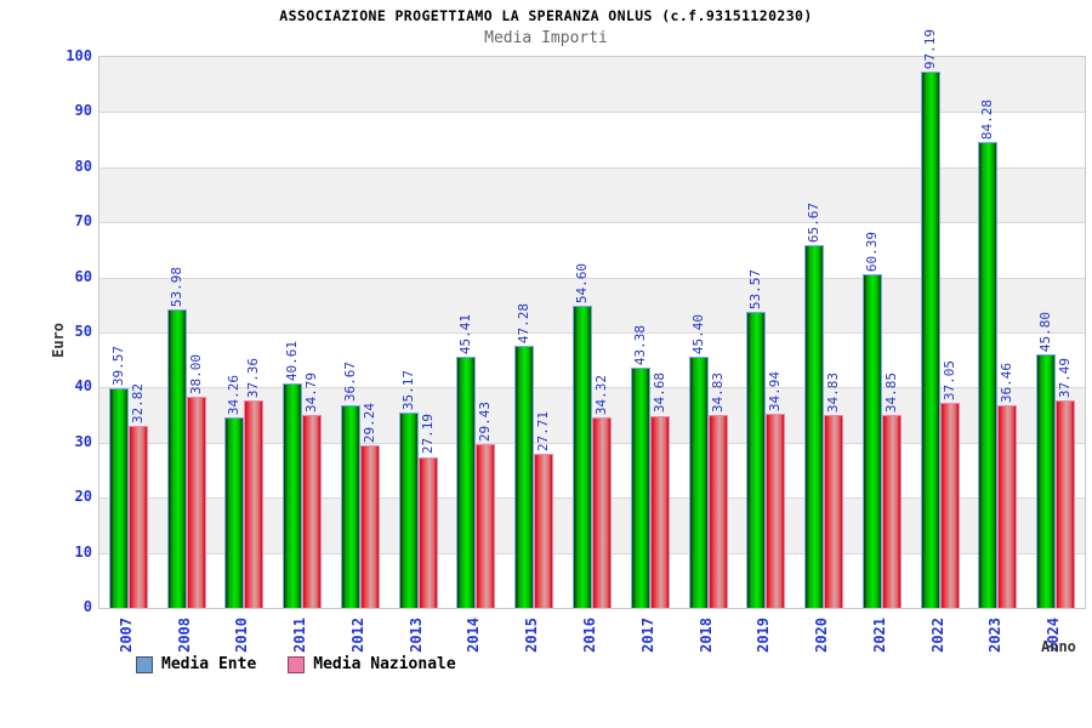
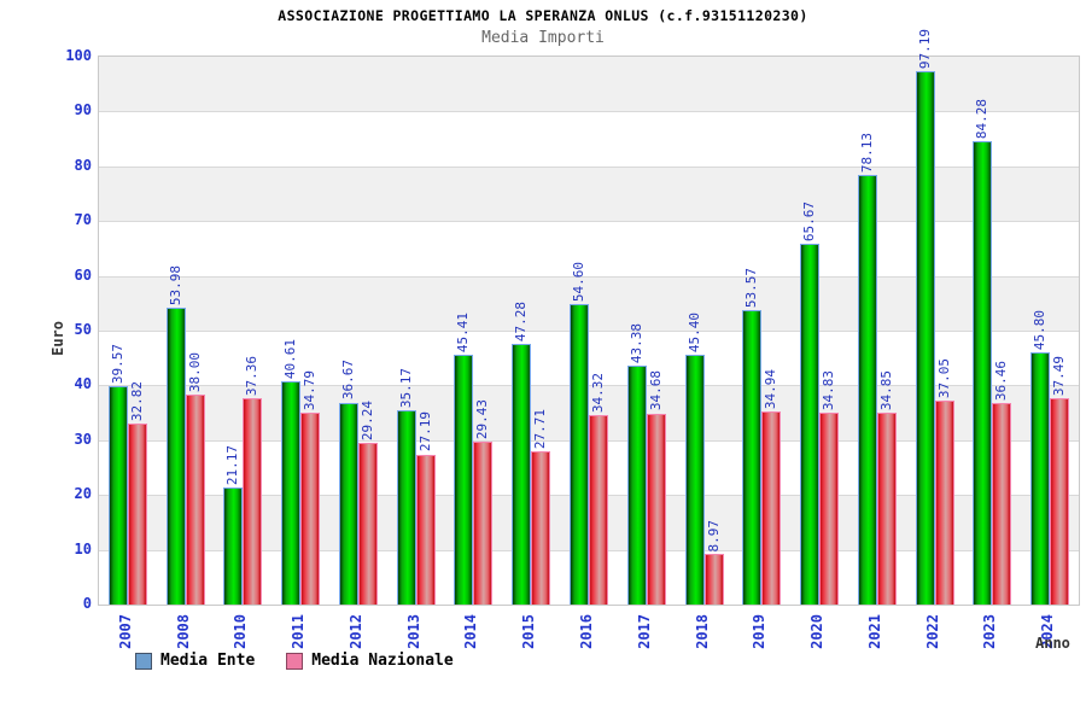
Media Ente/2010: 34.26 -> 21.17
Media Nazionale/2018: 34.83 -> 8.97
Media Ente/2021: 60.39 -> 78.13
